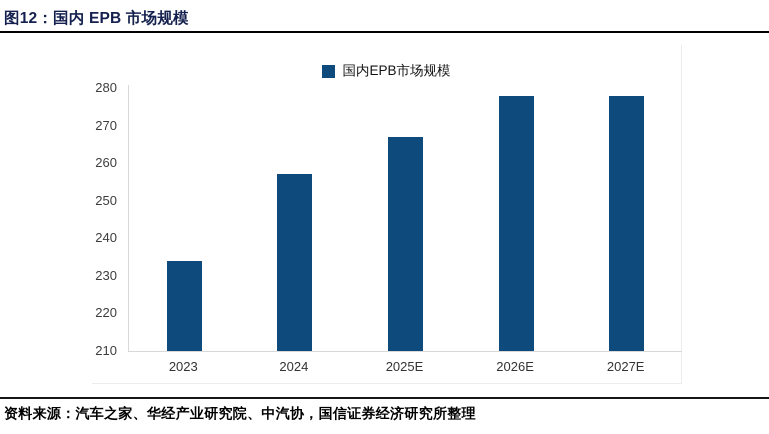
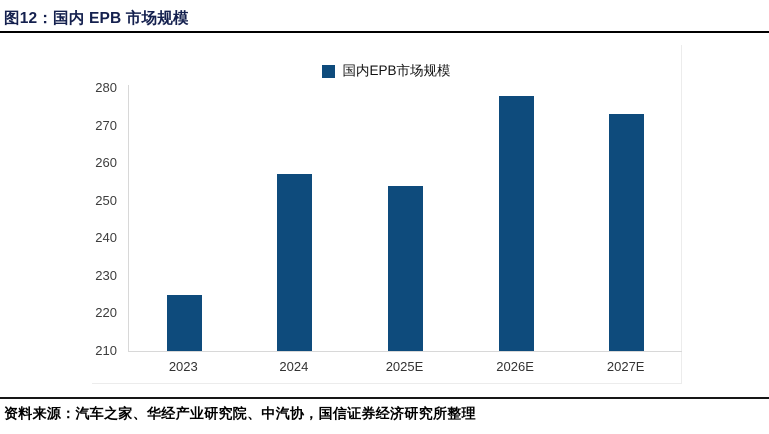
2023: 234 -> 225
2025E: 267 -> 254
2027E: 278 -> 273
